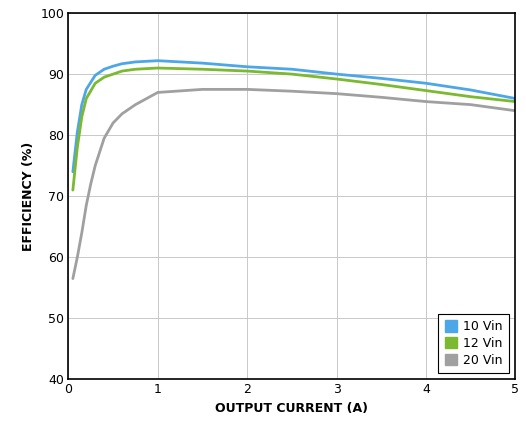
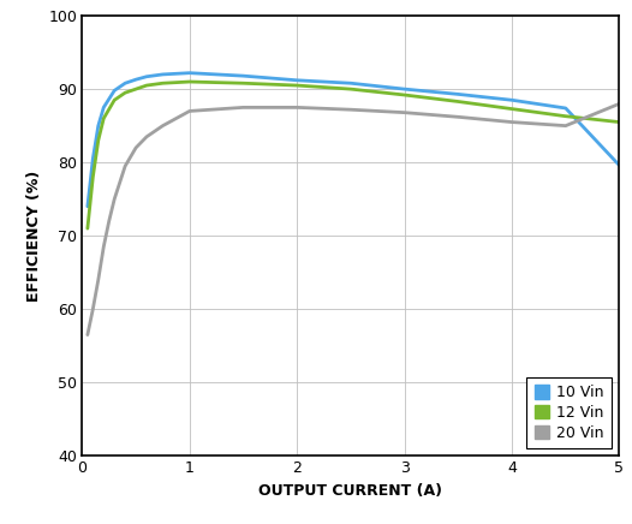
10 Vin/5: 86.0 -> 79.6
20 Vin/5: 84.0 -> 88.0
